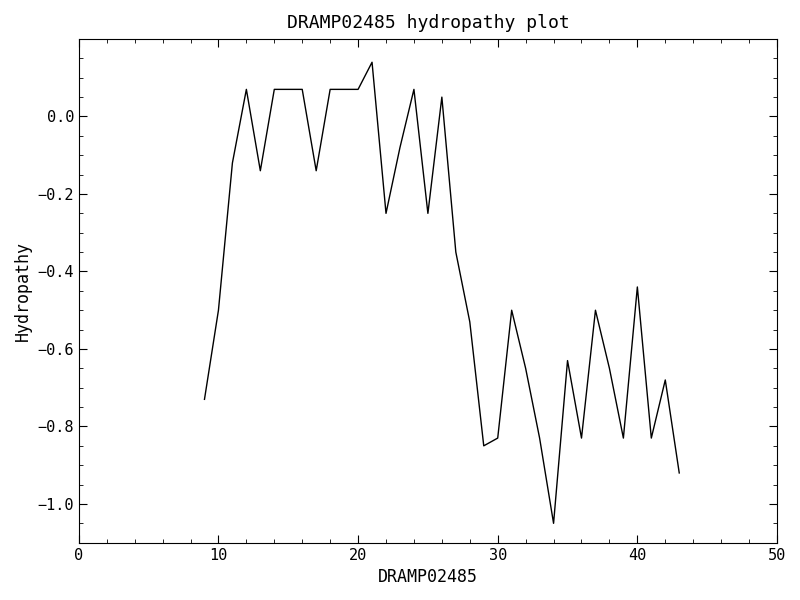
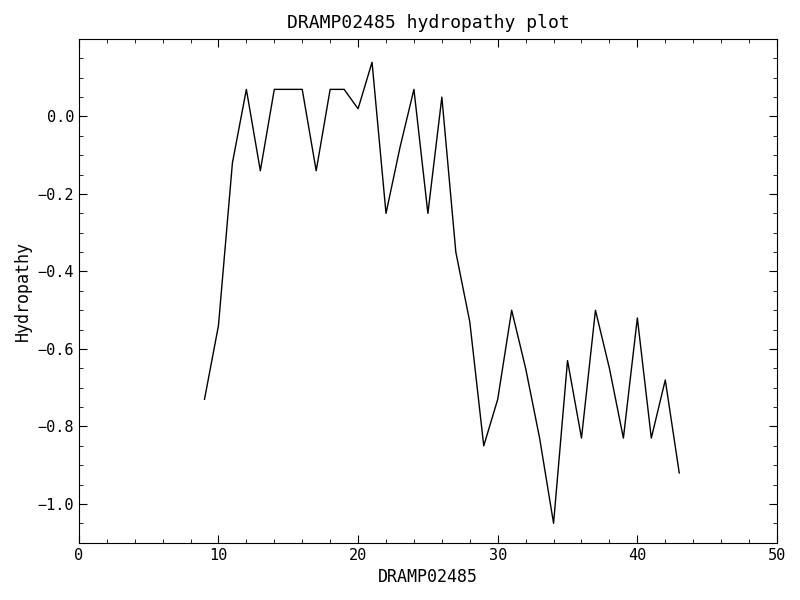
10: -0.50 -> -0.54
20: 0.07 -> 0.02
30: -0.83 -> -0.73
40: -0.44 -> -0.52
